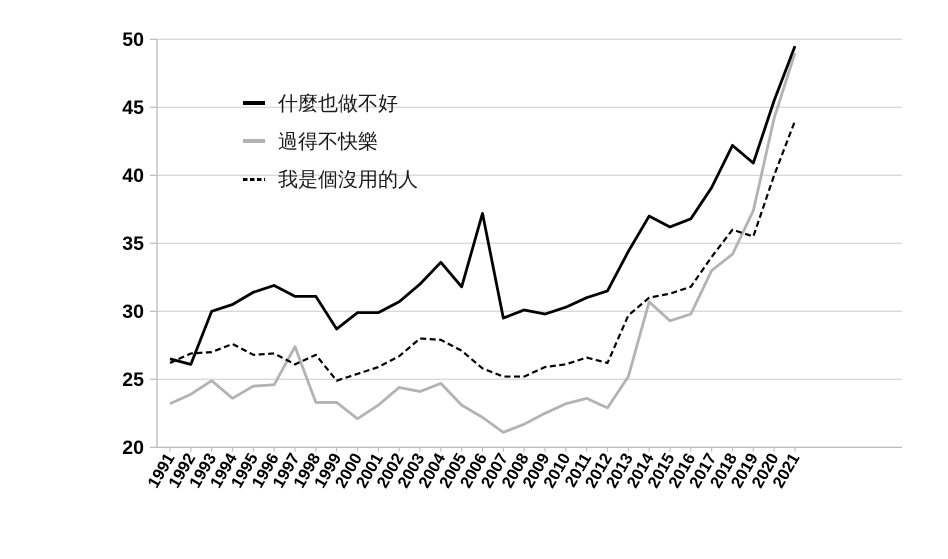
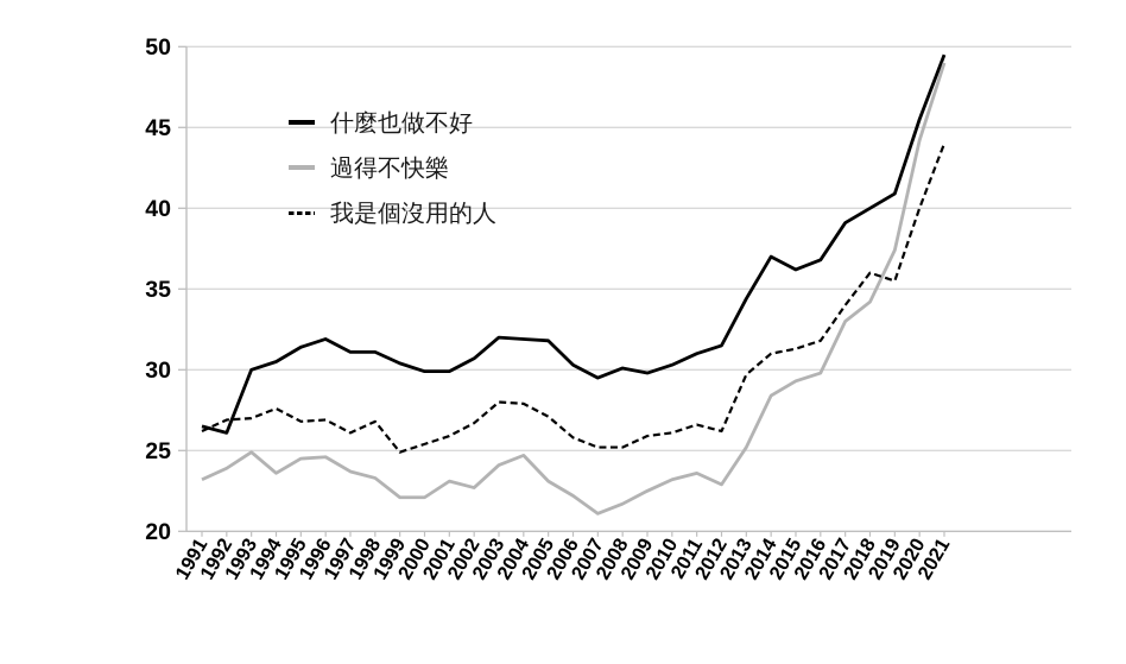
過得不快樂/1997: 27.4 -> 23.7
什麼也做不好/1999: 28.7 -> 30.4
過得不快樂/1999: 23.3 -> 22.1
過得不快樂/2002: 24.4 -> 22.7
什麼也做不好/2004: 33.6 -> 31.9
什麼也做不好/2006: 37.2 -> 30.3
過得不快樂/2014: 30.7 -> 28.4
什麼也做不好/2018: 42.2 -> 40.0
